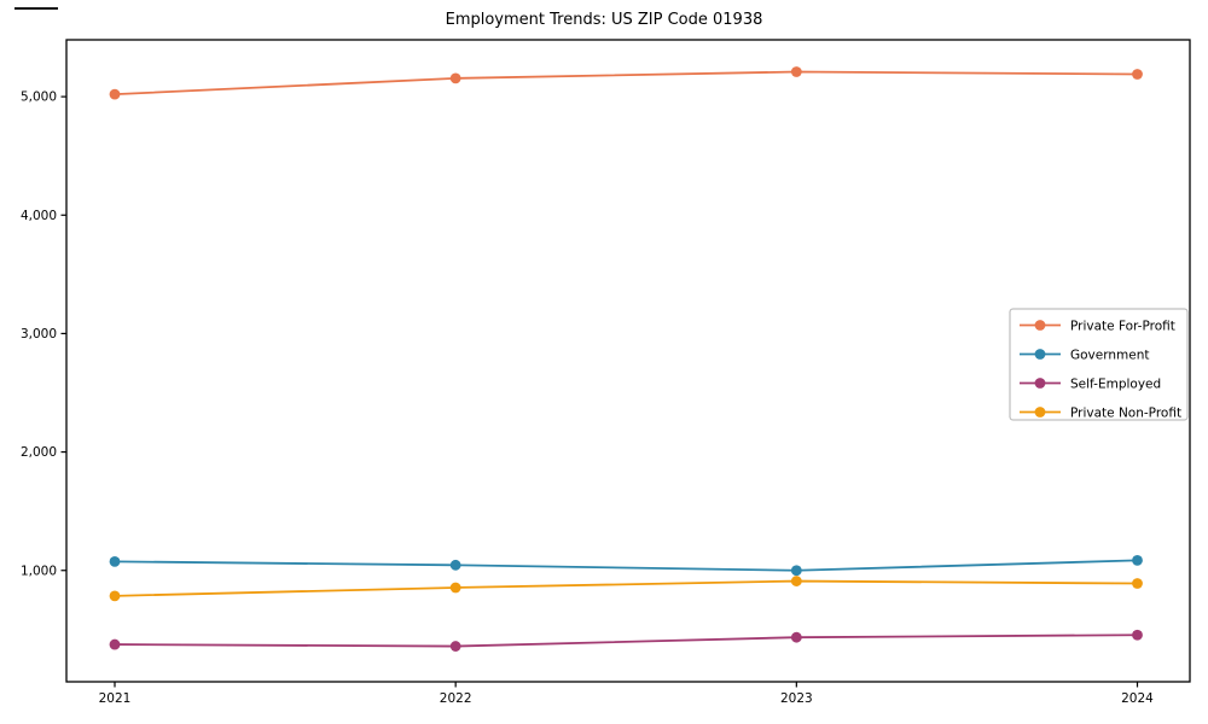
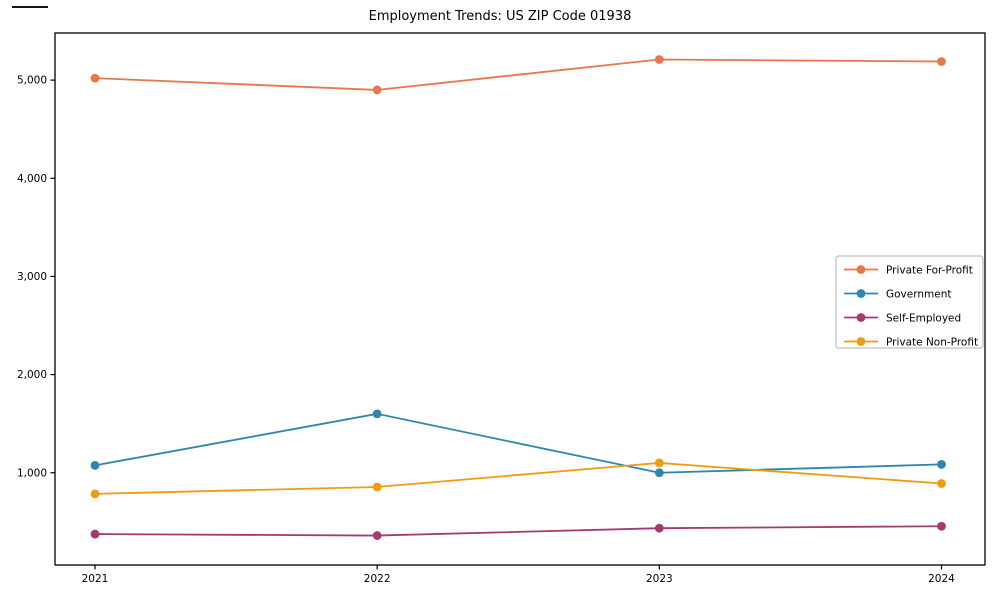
Private For-Profit/2022: 5200 -> 4900
Government/2022: 1000 -> 1600
Private Non-Profit/2023: 900 -> 1100
